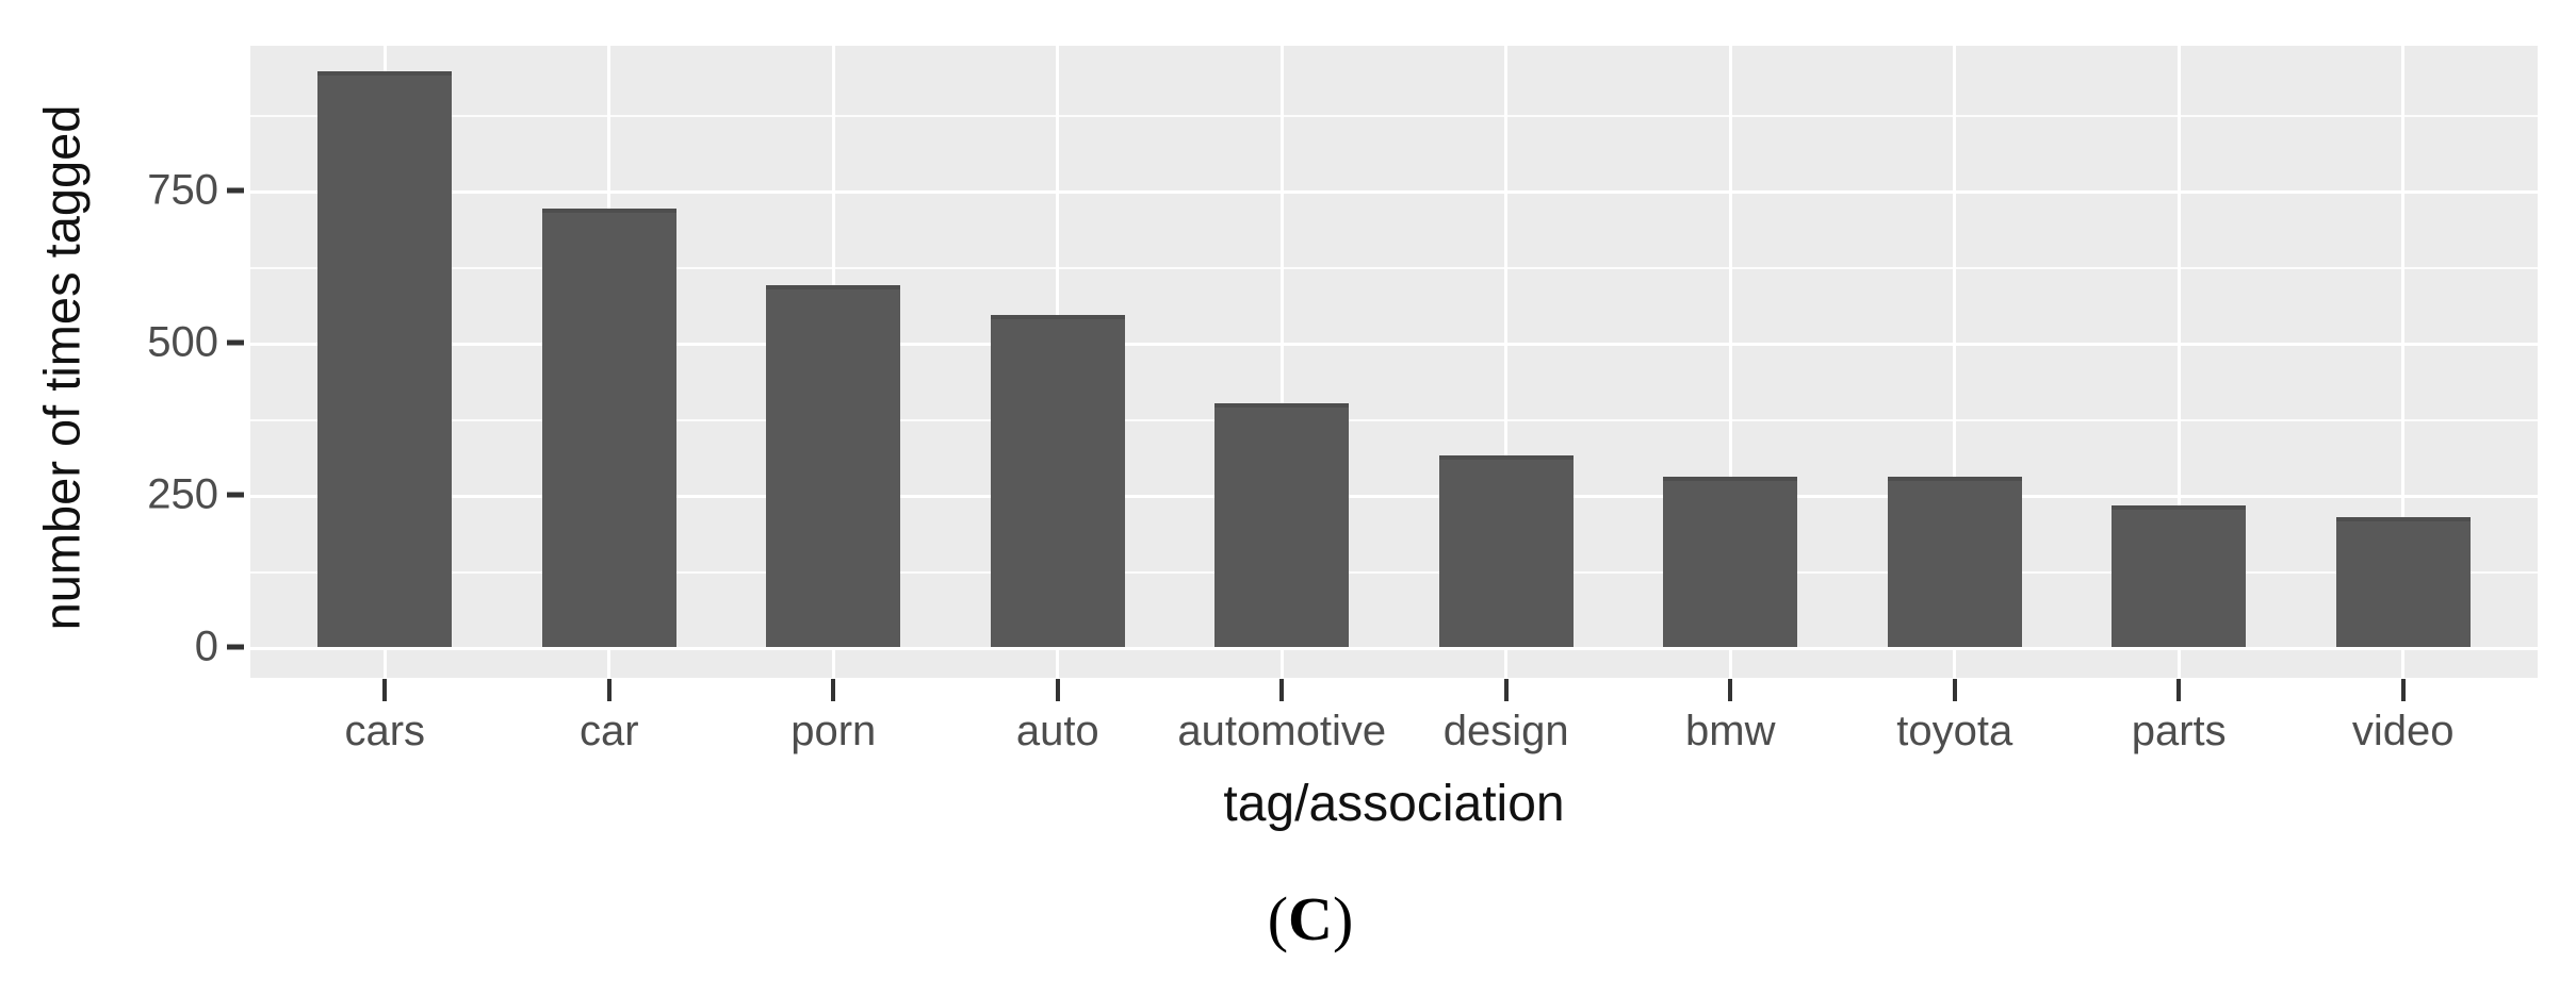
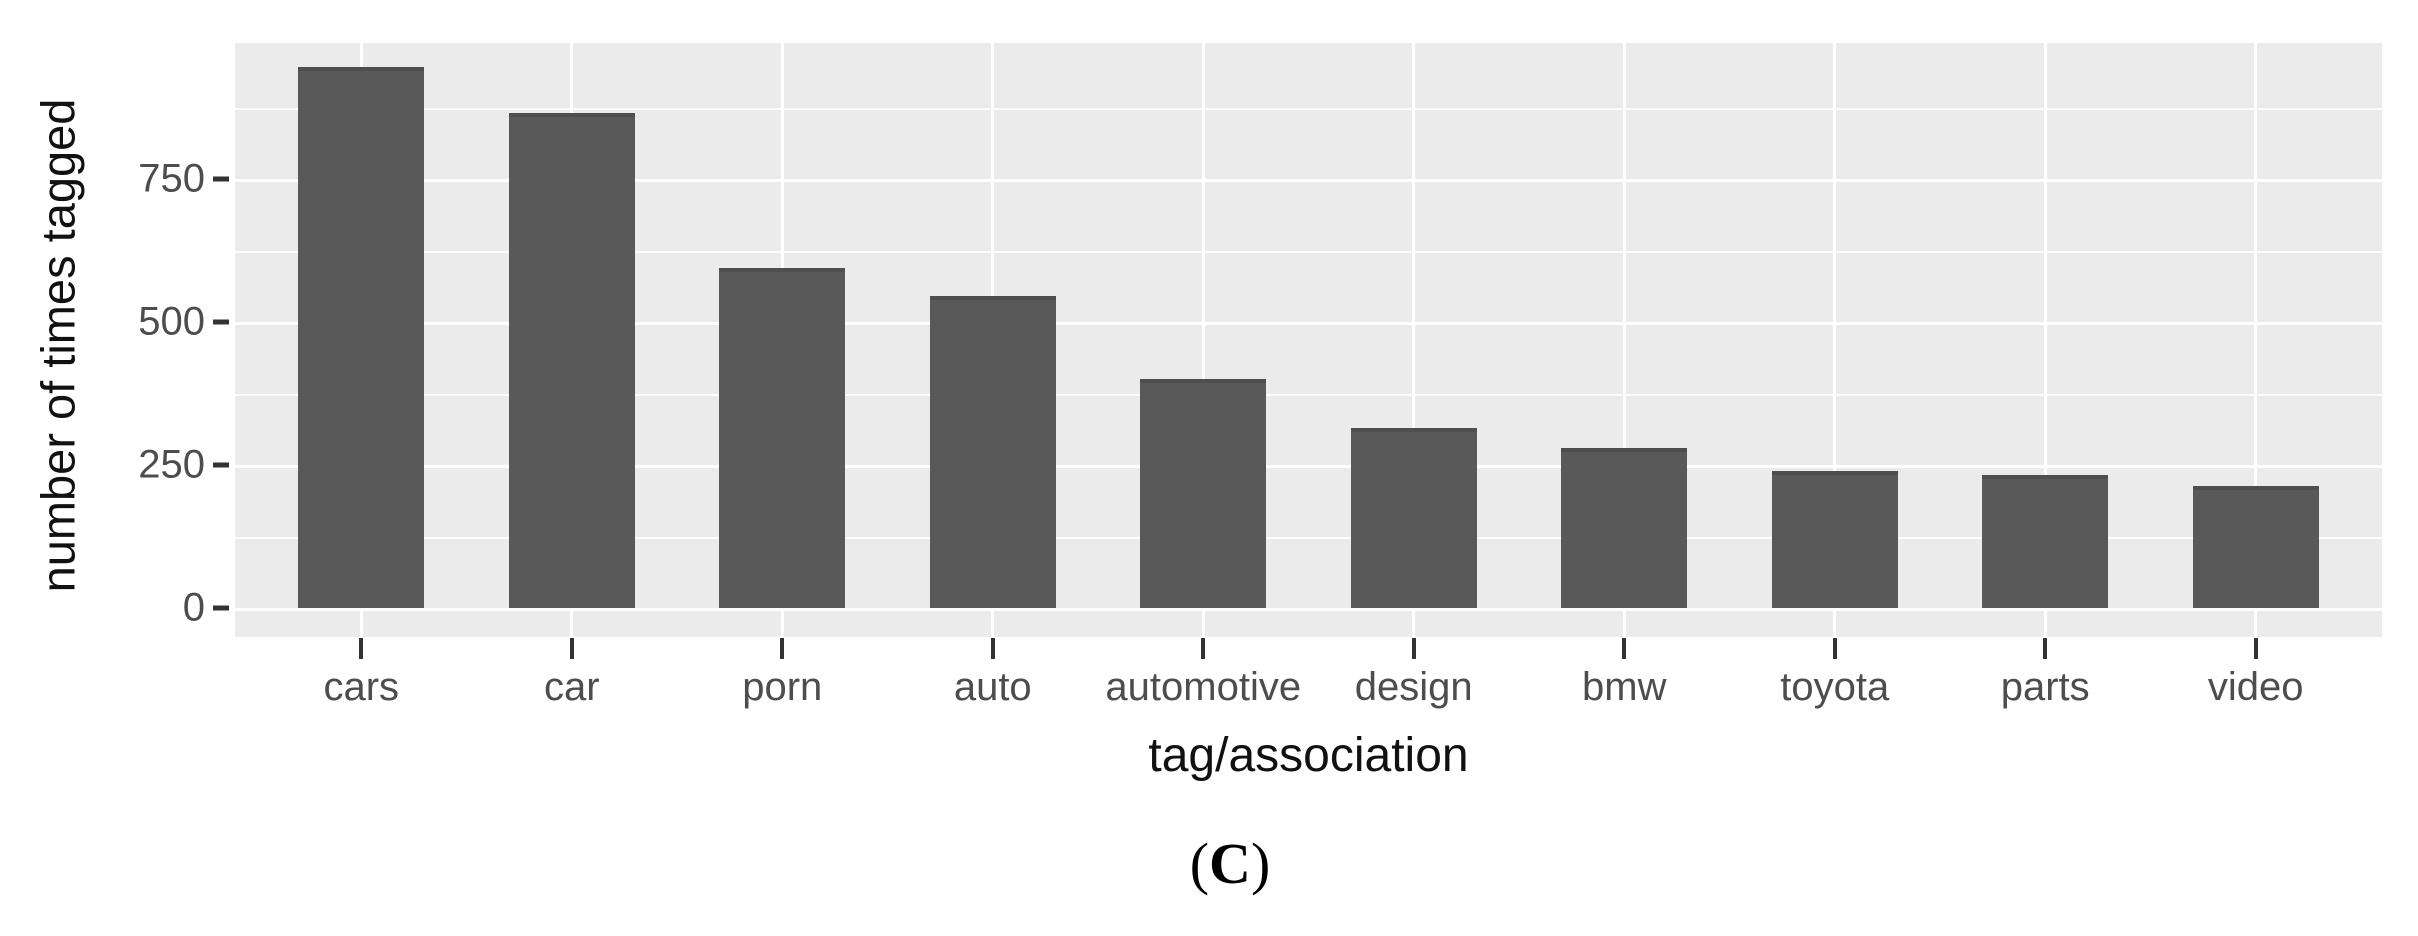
car: 720 -> 860
toyota: 280 -> 240
